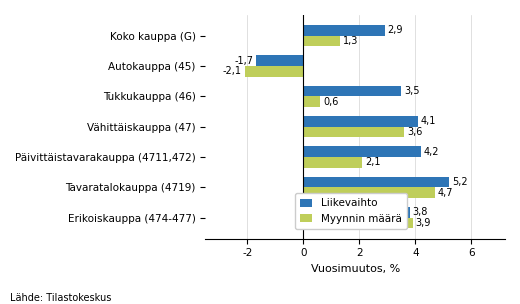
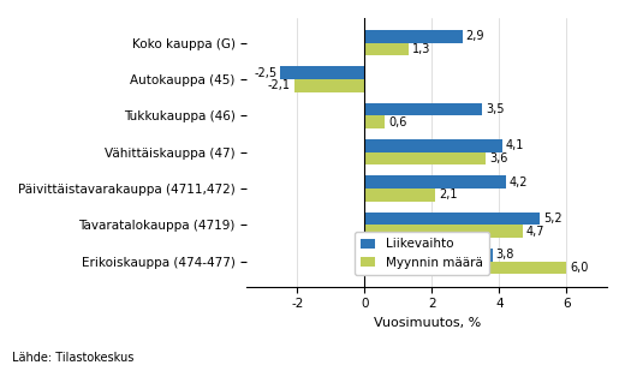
Liikevaihto/Autokauppa (45): -1,7 -> -2,5
Myynnin määrä/Erikoiskauppa (474-477): 3,9 -> 6,0
